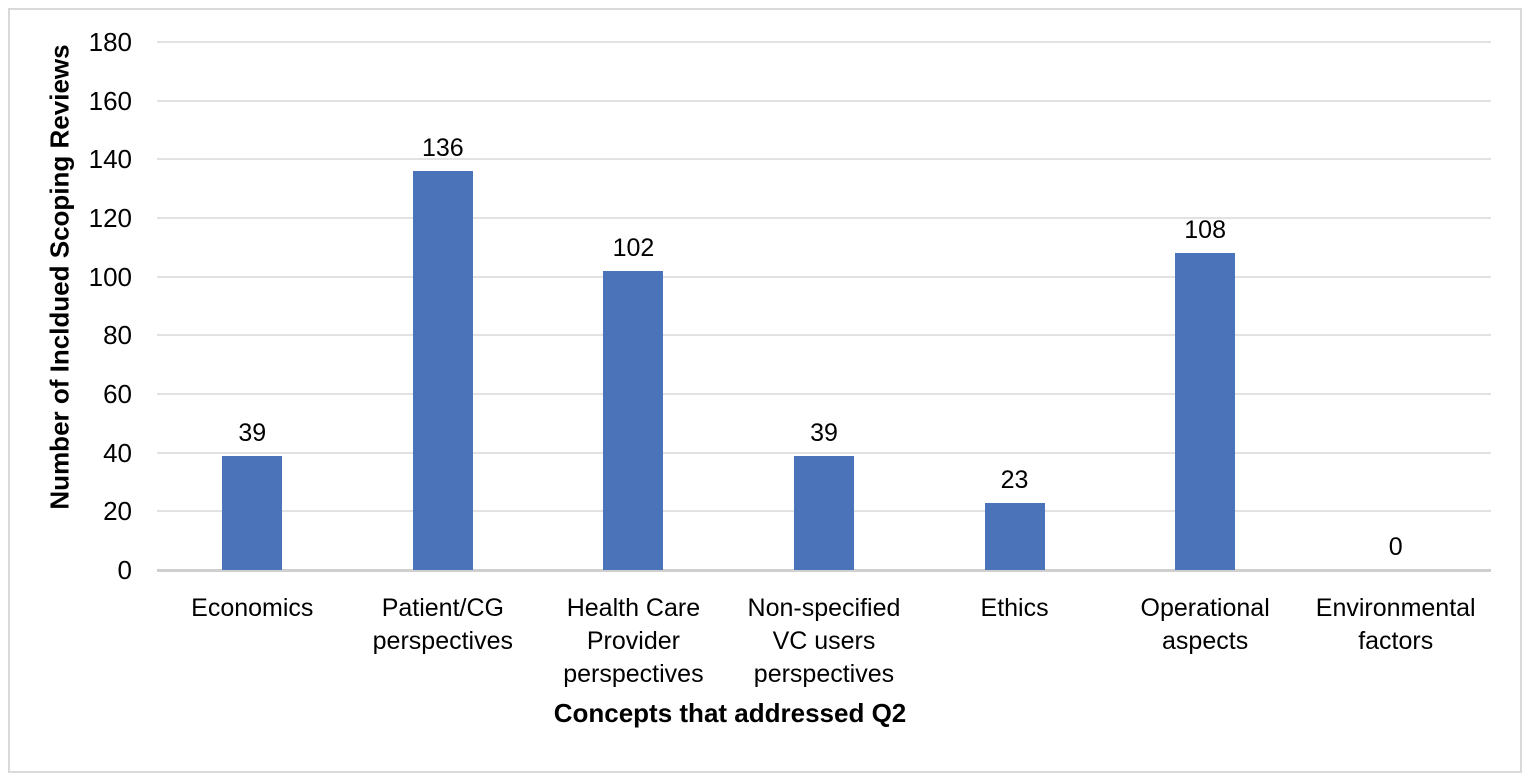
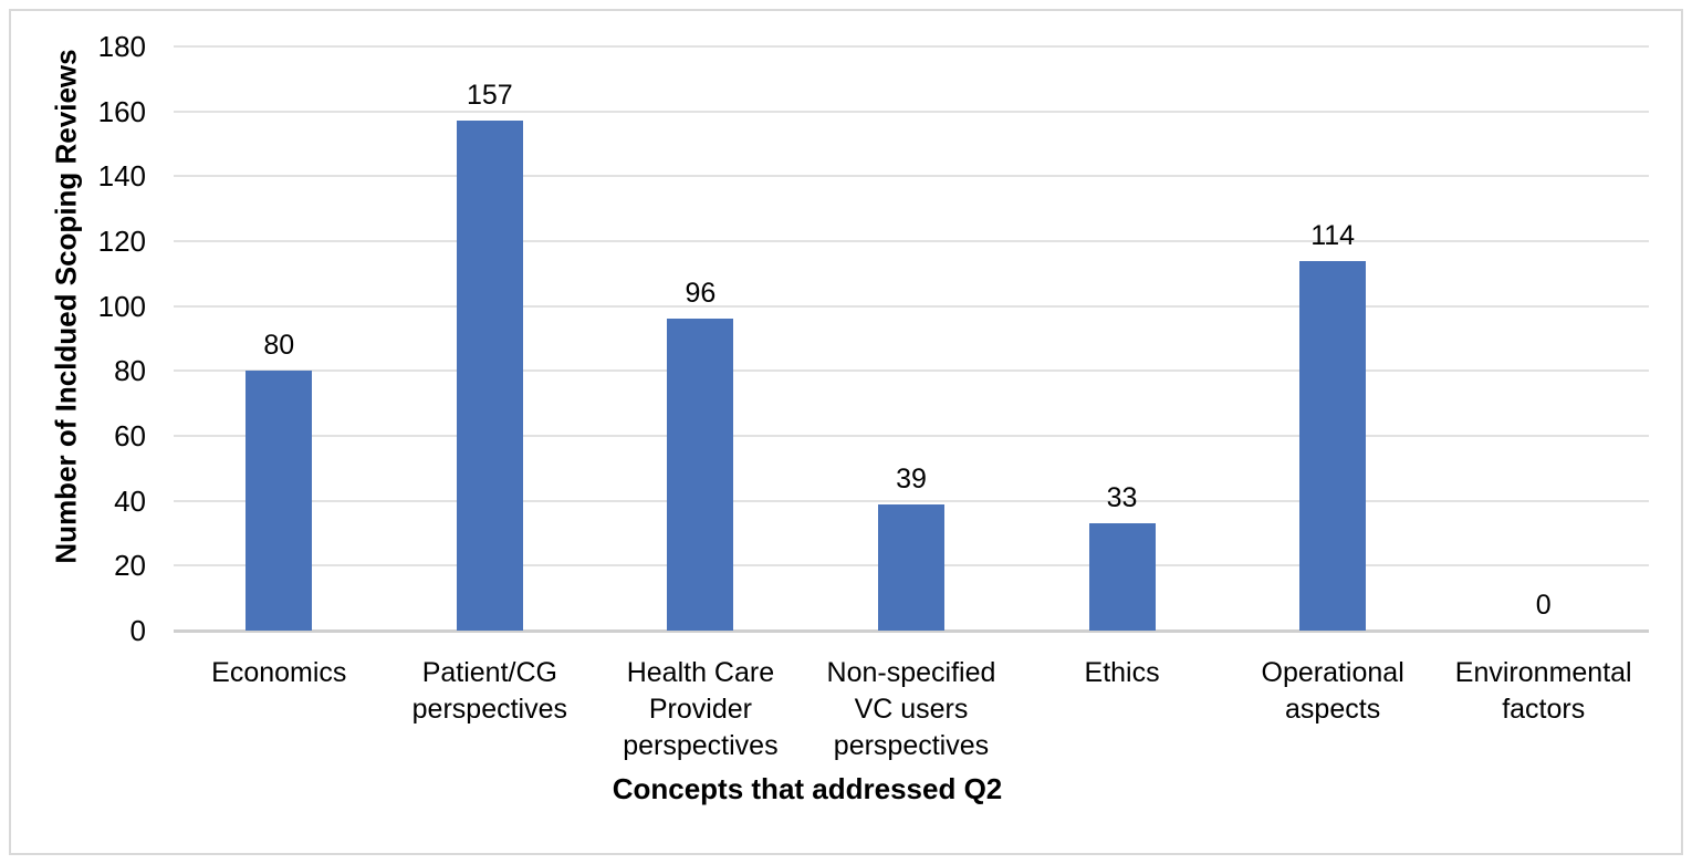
Economics: 39 -> 80
Patient/CG perspectives: 136 -> 157
Health Care Provider perspectives: 102 -> 96
Ethics: 23 -> 33
Operational aspects: 108 -> 114
